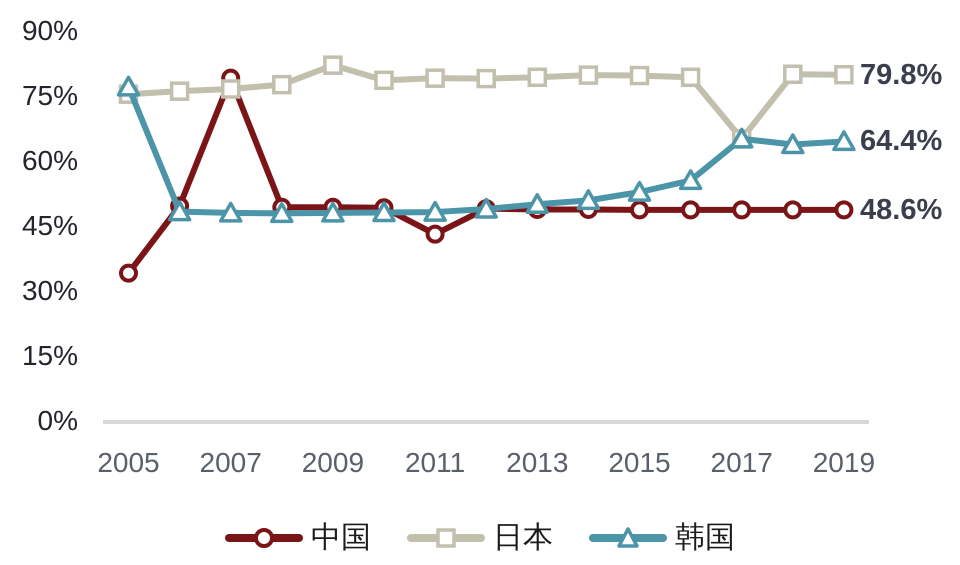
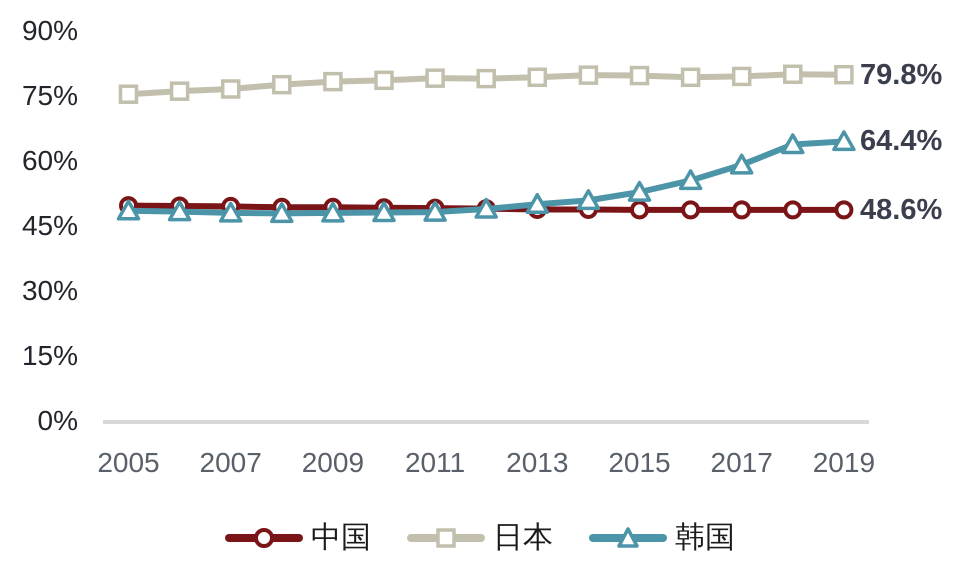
中国/2005: 34% -> 50%
韩国/2005: 77% -> 48%
中国/2007: 79% -> 49%
日本/2009: 82% -> 78%
中国/2011: 43% -> 49%
日本/2017: 65% -> 79%
韩国/2017: 65% -> 59%
